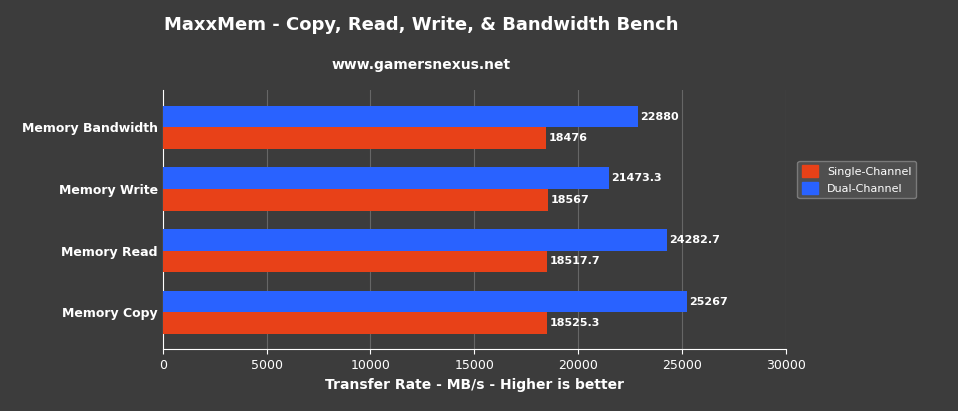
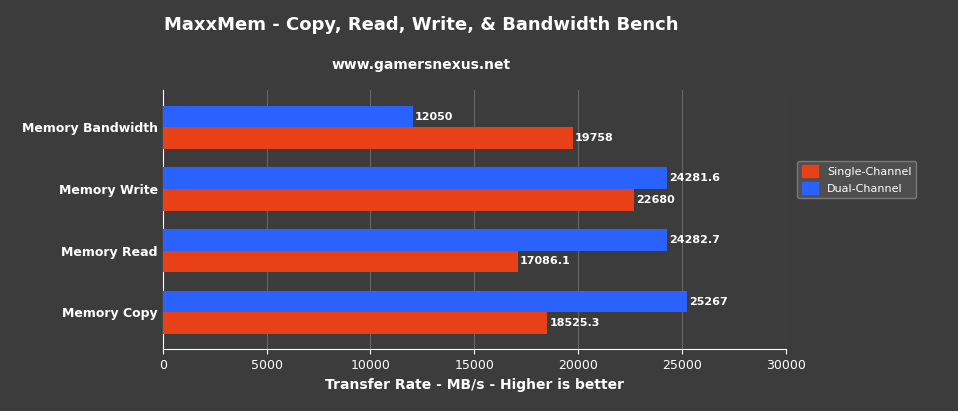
Dual-Channel/Memory Bandwidth: 22880 -> 12050
Single-Channel/Memory Bandwidth: 18476 -> 19758
Dual-Channel/Memory Write: 21473.3 -> 24281.6
Single-Channel/Memory Write: 18567 -> 22680
Single-Channel/Memory Read: 18517.7 -> 17086.1
